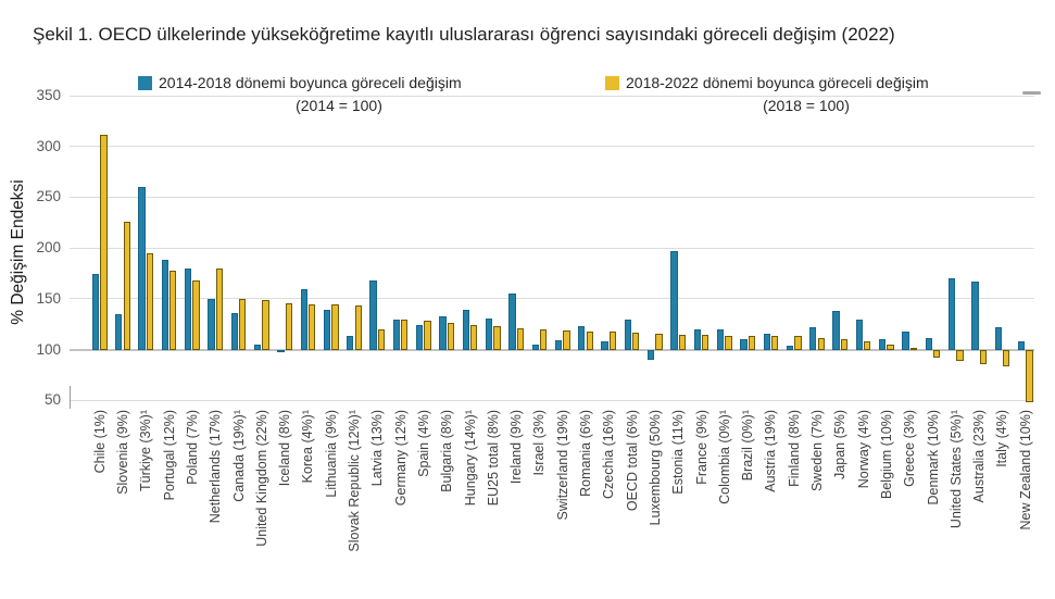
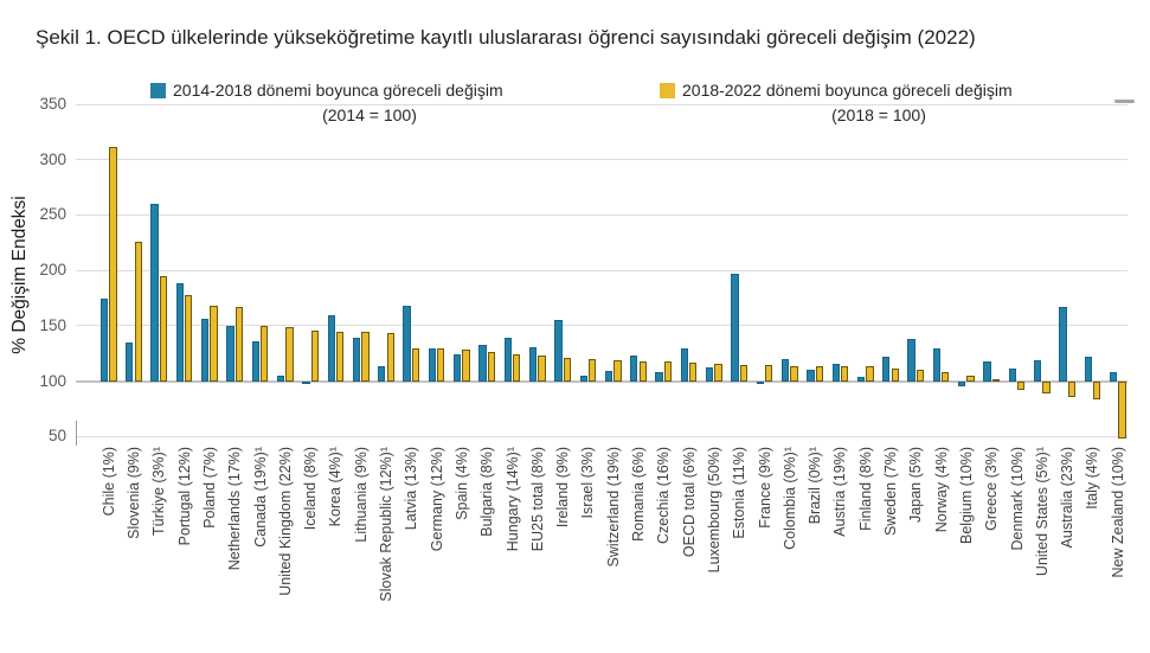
2014-2018 dönemi boyunca göreceli değişim (2014 = 100)/Poland (7%): 180 -> 160
2018-2022 dönemi boyunca göreceli değişim (2018 = 100)/Netherlands (17%): 180 -> 170
2018-2022 dönemi boyunca göreceli değişim (2018 = 100)/Latvia (13%): 120 -> 130
2014-2018 dönemi boyunca göreceli değişim (2014 = 100)/Luxembourg (50%): 90 -> 110
2014-2018 dönemi boyunca göreceli değişim (2014 = 100)/France (9%): 120 -> 100
2014-2018 dönemi boyunca göreceli değişim (2014 = 100)/Belgium (10%): 110 -> 100
2014-2018 dönemi boyunca göreceli değişim (2014 = 100)/United States (5%)¹: 170 -> 120
